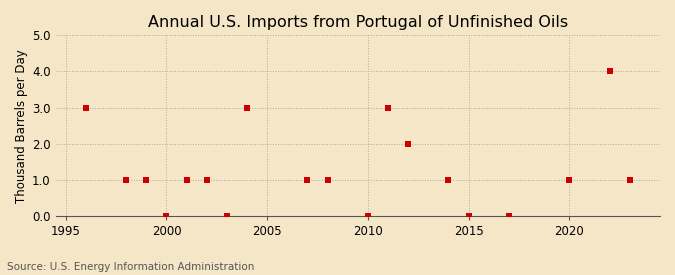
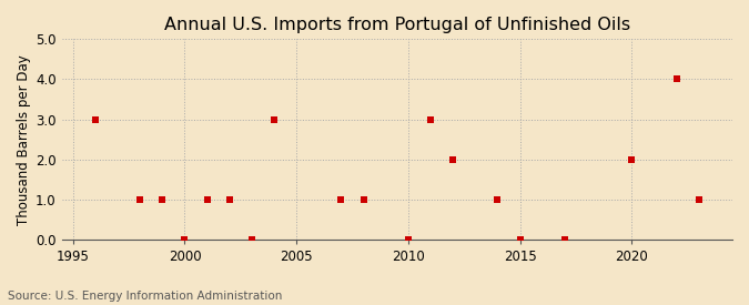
2020: 1 -> 2
